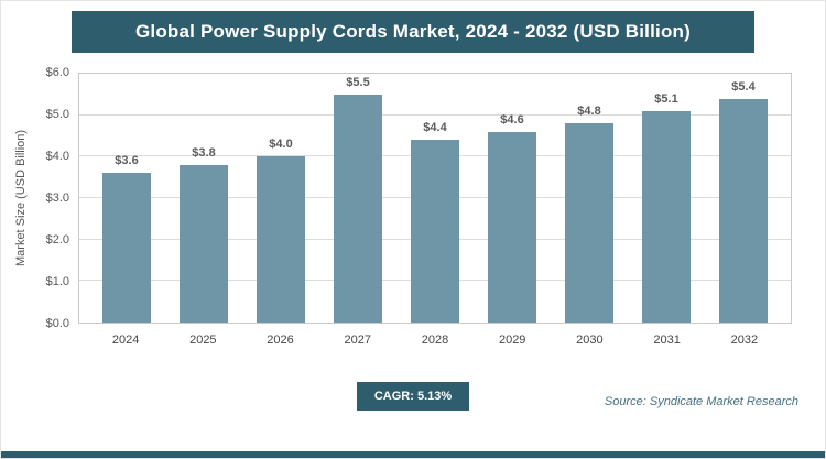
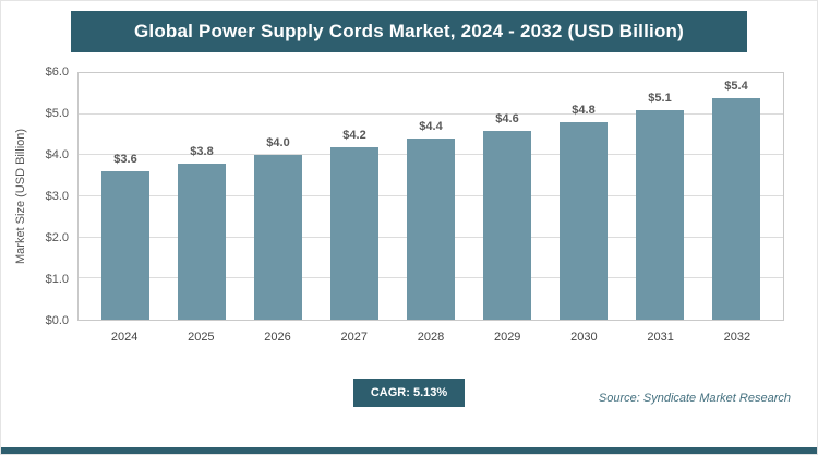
2027: $5.5 -> $4.2
